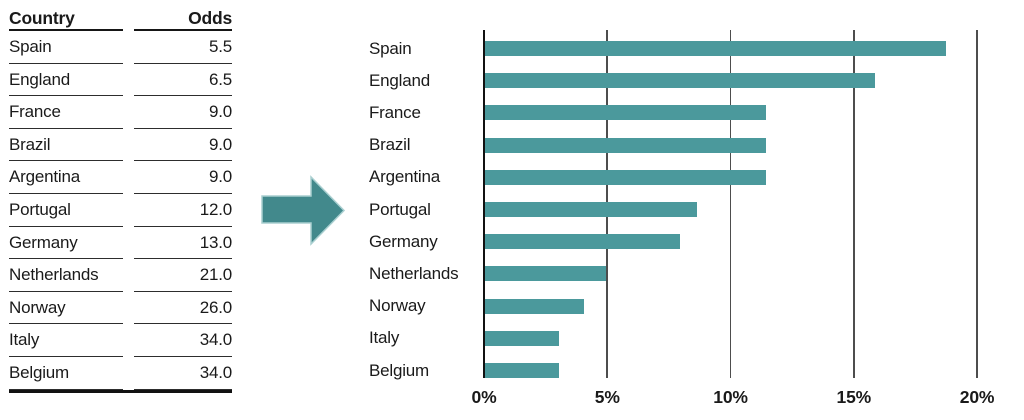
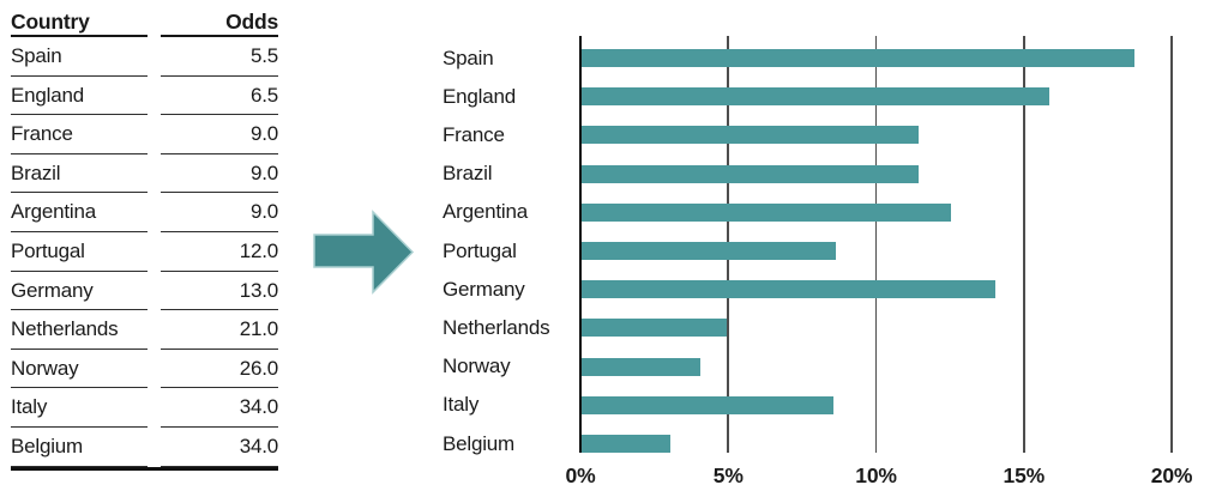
Argentina: 11.4% -> 12.5%
Germany: 7.9% -> 14.0%
Italy: 3.0% -> 8.5%
